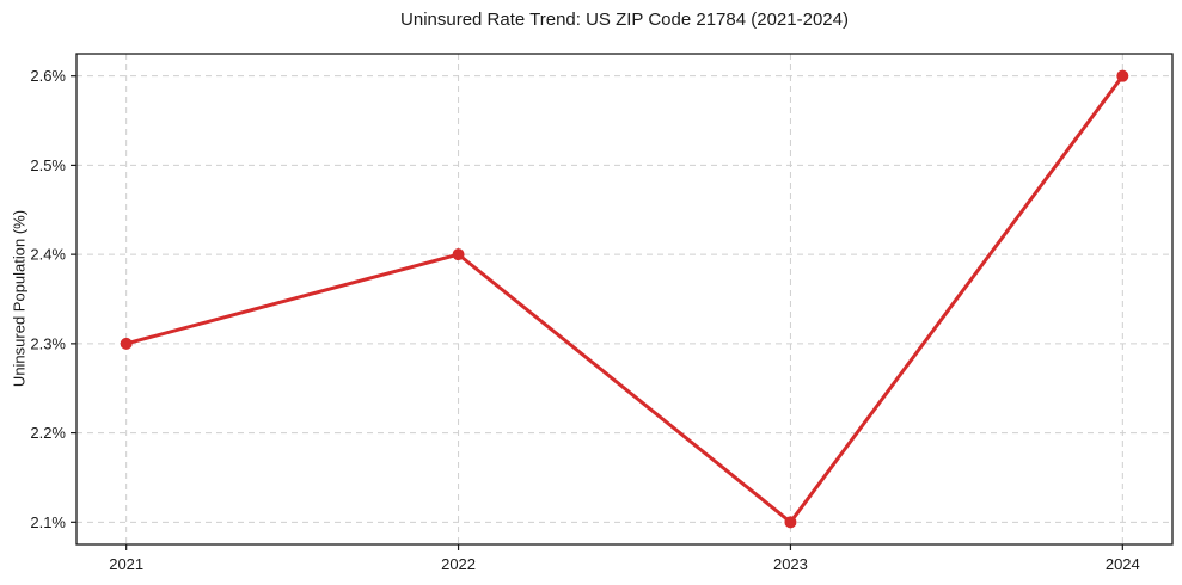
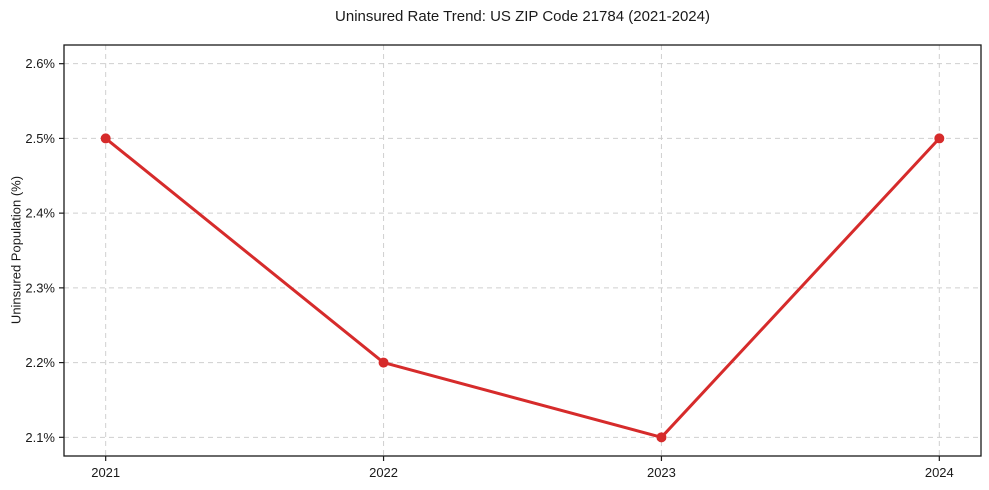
2021: 2.3% -> 2.5%
2022: 2.4% -> 2.2%
2024: 2.6% -> 2.5%
